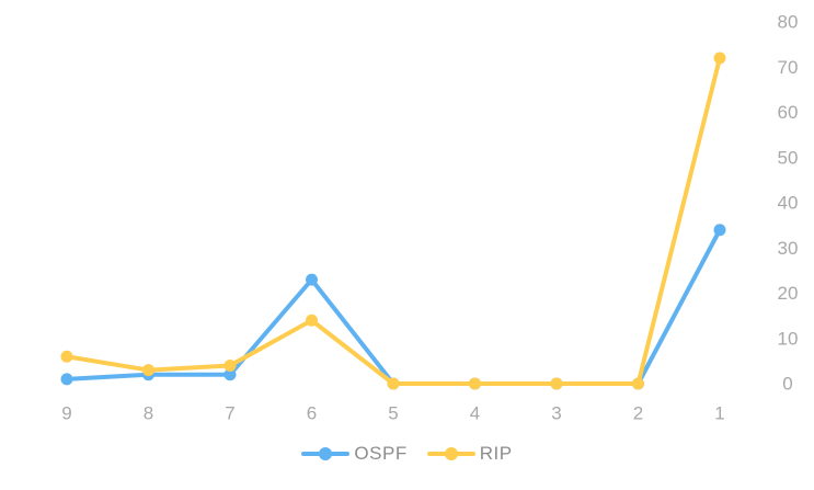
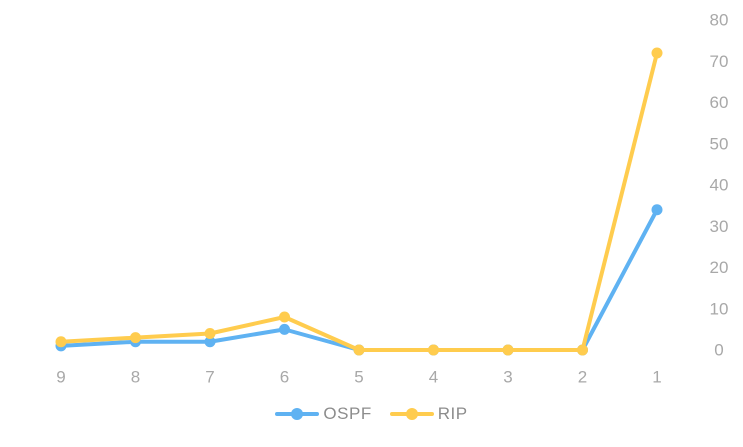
RIP/9: 6 -> 2
OSPF/6: 23 -> 5
RIP/6: 14 -> 8
